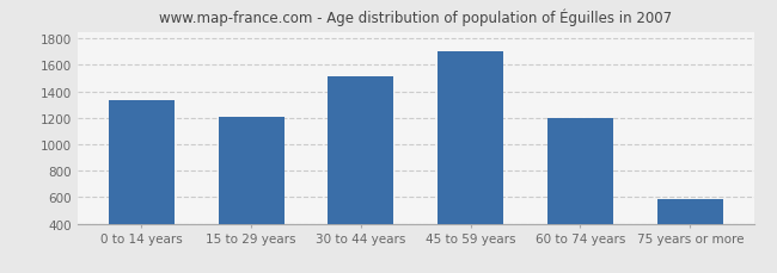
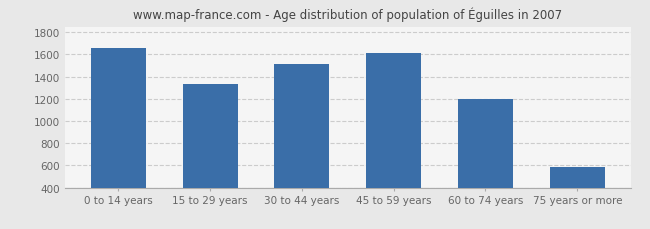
0 to 14 years: 1340 -> 1660
15 to 29 years: 1210 -> 1330
45 to 59 years: 1700 -> 1610
